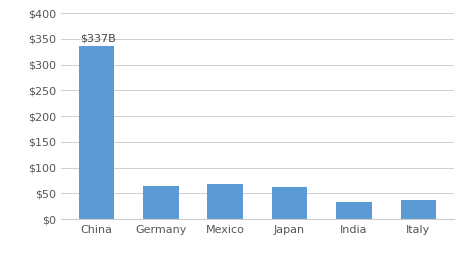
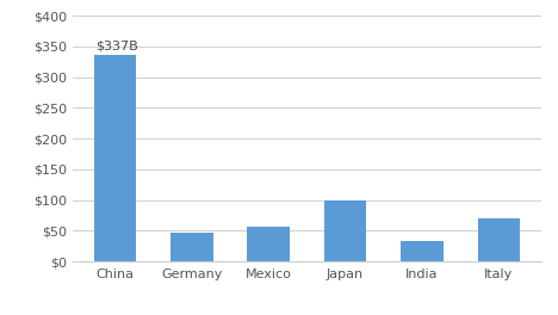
Germany: $65 -> $46
Mexico: $69 -> $56
Japan: $63 -> $100
Italy: $38 -> $70
